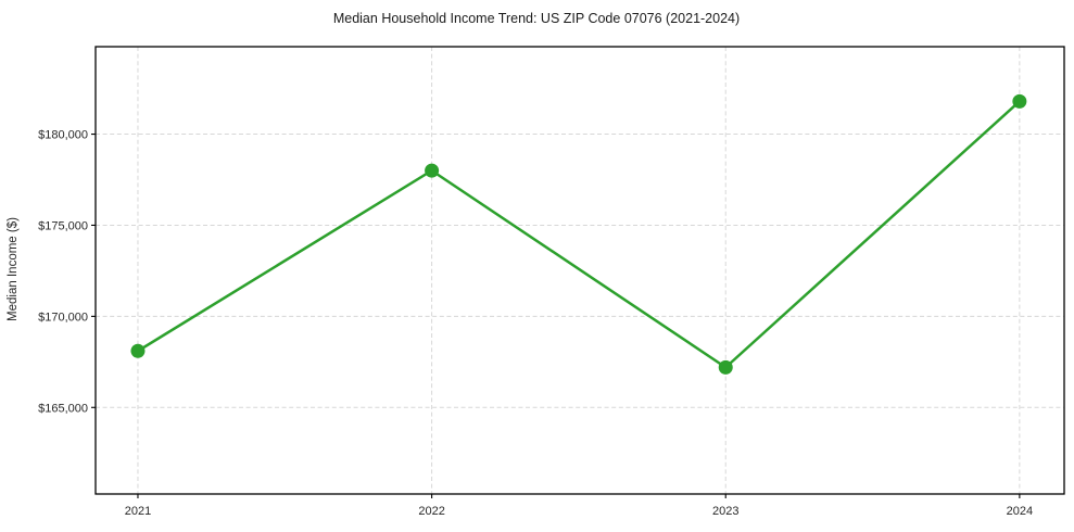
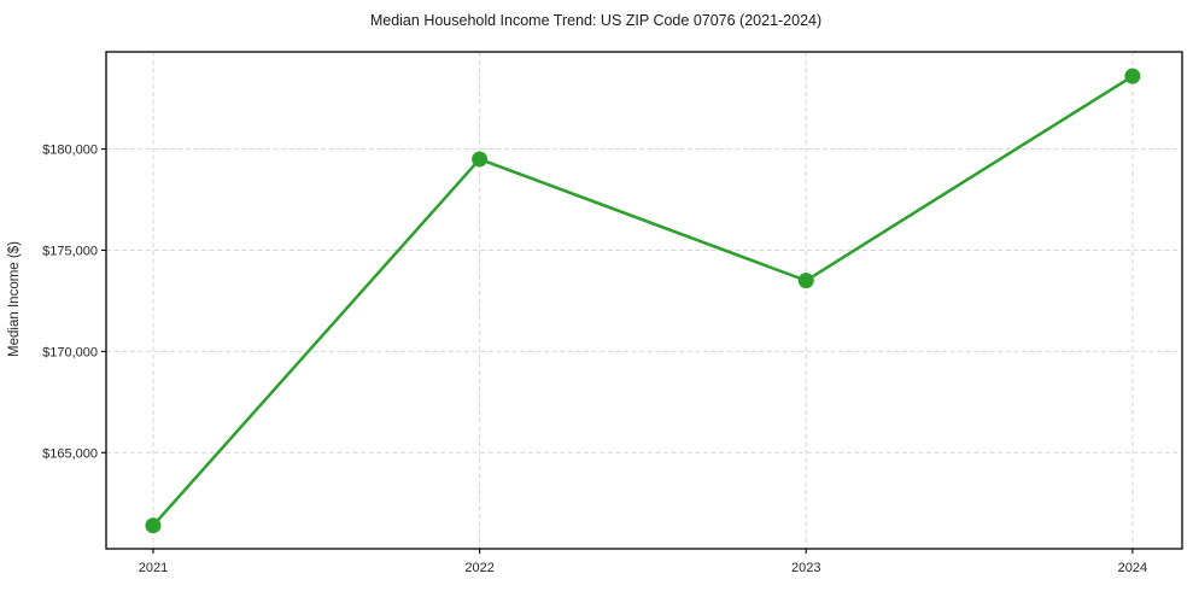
2021: $168100 -> $161400
2022: $178000 -> $179500
2023: $167200 -> $173500
2024: $181800 -> $183600
